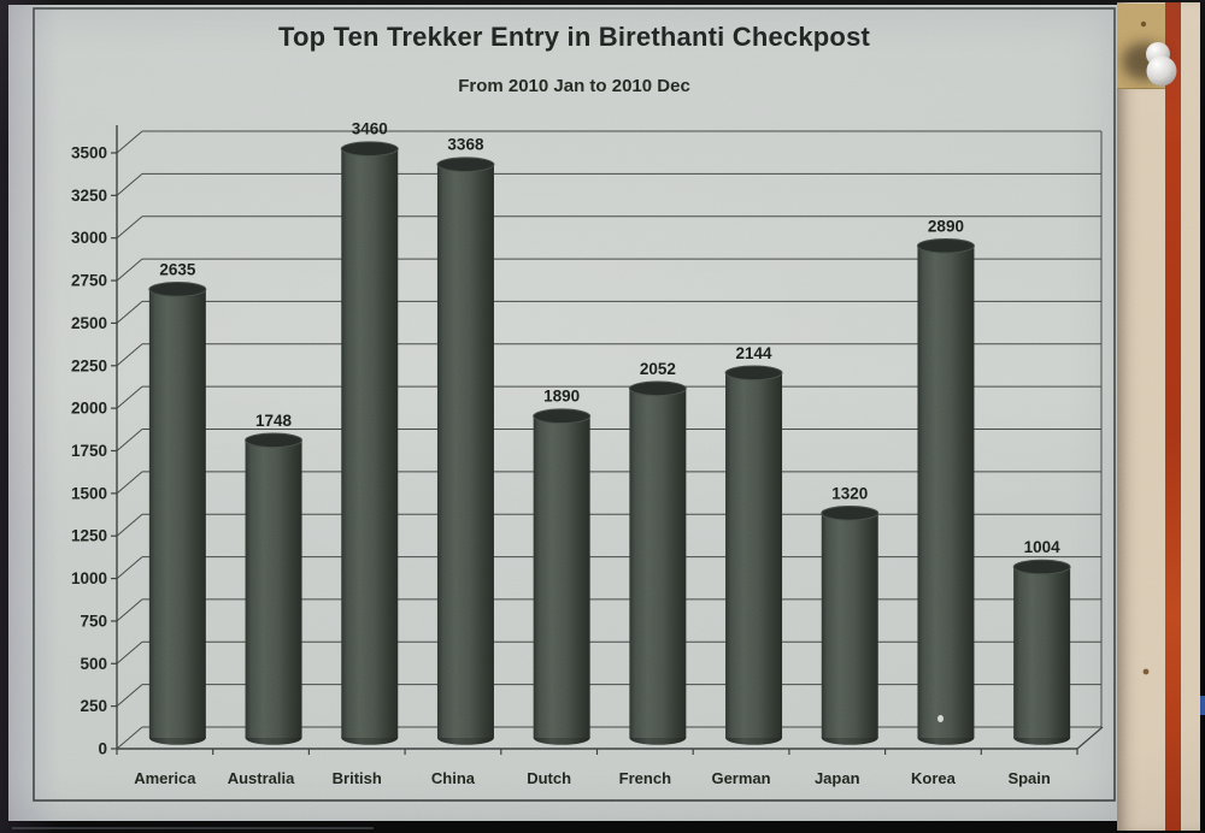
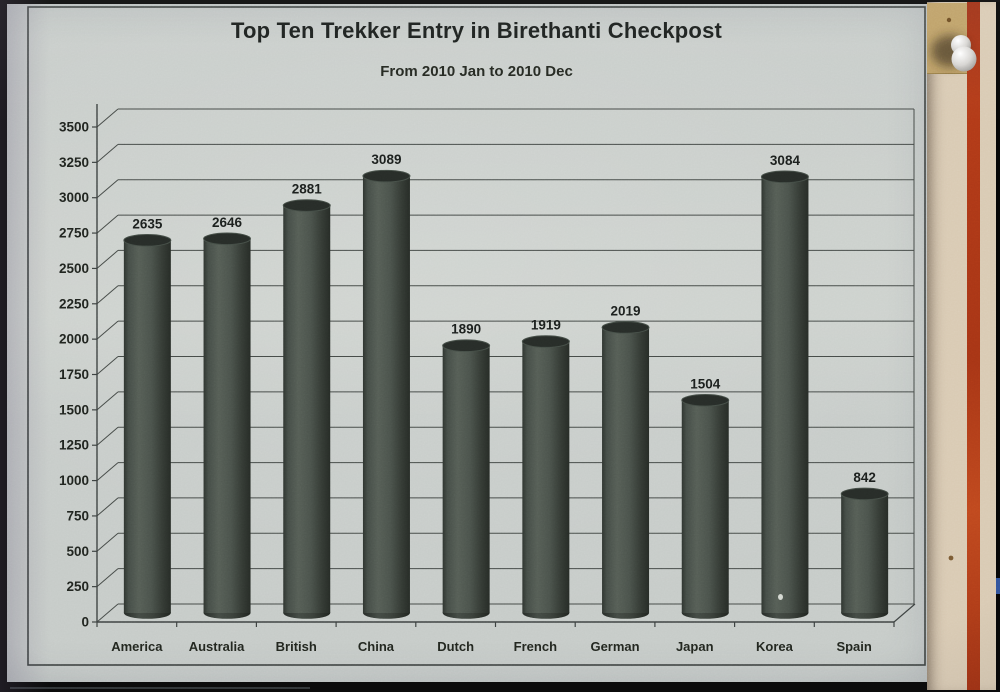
Australia: 1748 -> 2646
British: 3460 -> 2881
China: 3368 -> 3089
French: 2052 -> 1919
German: 2144 -> 2019
Japan: 1320 -> 1504
Korea: 2890 -> 3084
Spain: 1004 -> 842
